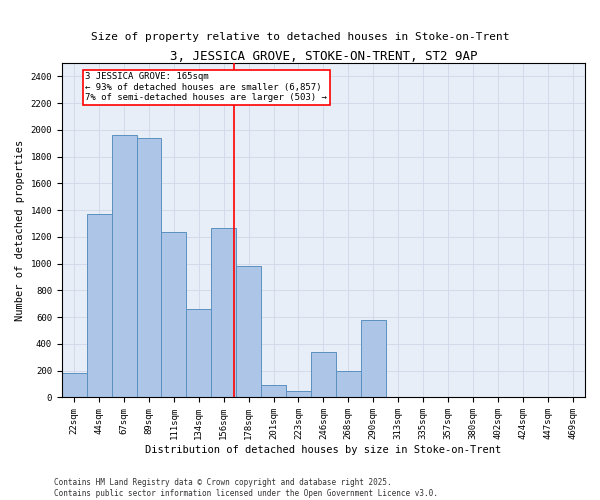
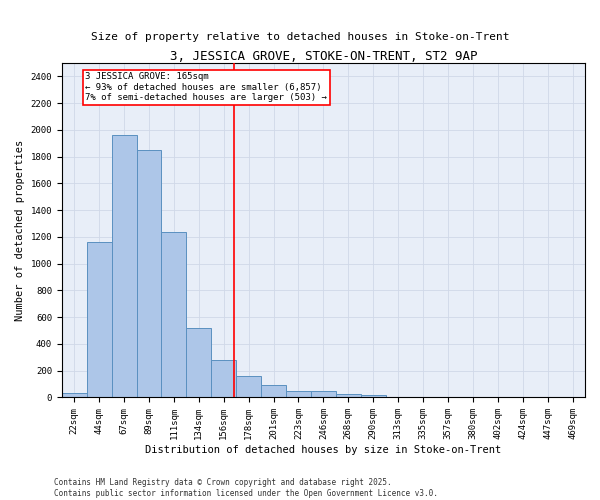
22sqm: 180 -> 30
44sqm: 1370 -> 1160
89sqm: 1940 -> 1850
134sqm: 660 -> 520
156sqm: 1270 -> 280
178sqm: 980 -> 160
246sqm: 340 -> 40
268sqm: 200 -> 20
290sqm: 580 -> 20
